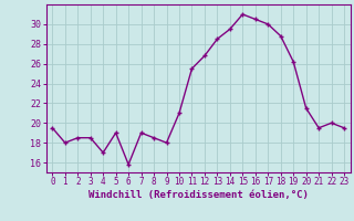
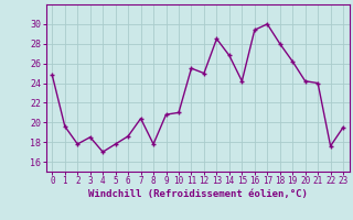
0: 19.5 -> 24.8
1: 18.0 -> 19.6
2: 18.5 -> 17.8
5: 19.0 -> 17.8
6: 15.8 -> 18.6
7: 19.0 -> 20.4
8: 18.5 -> 17.8
9: 18.0 -> 20.8
12: 26.8 -> 25.0
14: 29.5 -> 26.8
15: 31.0 -> 24.2
16: 30.5 -> 29.4
18: 28.8 -> 28.0
20: 21.5 -> 24.2
21: 19.5 -> 24.0
22: 20.0 -> 17.6
